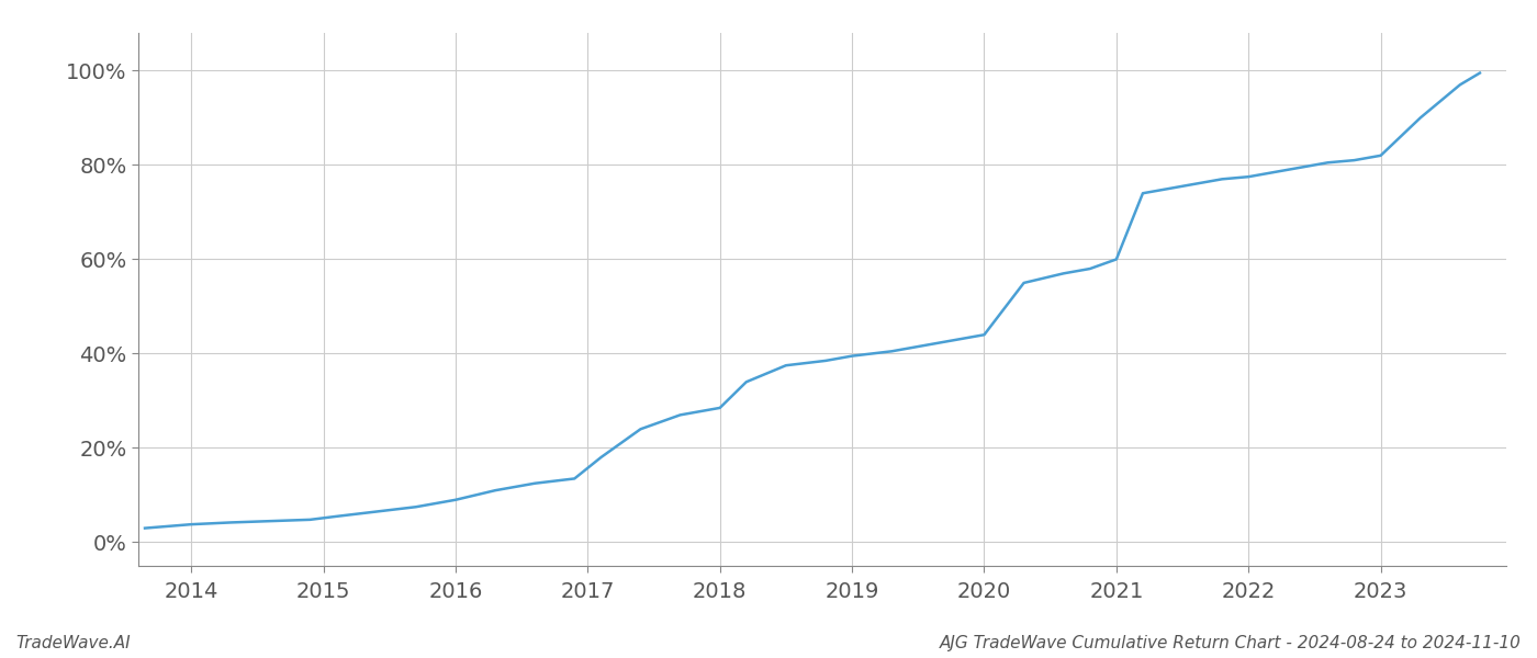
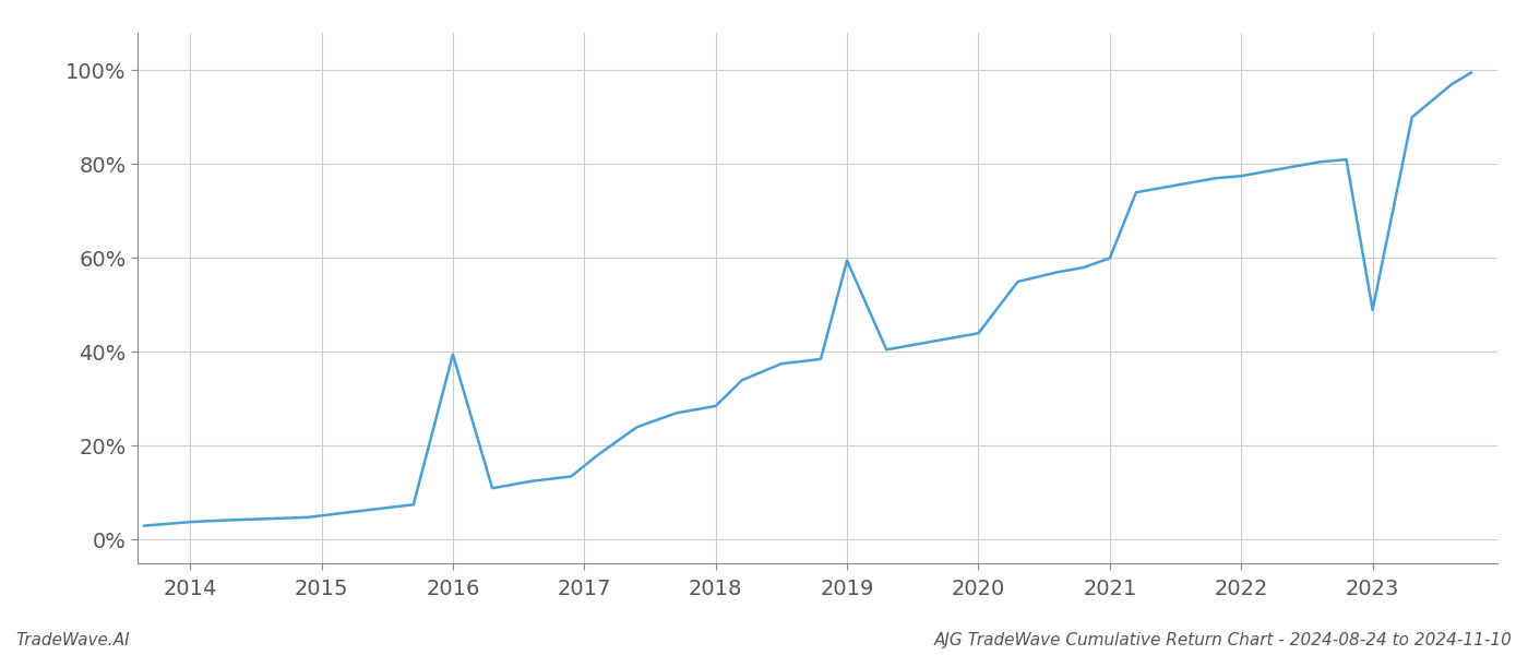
2016: 9.0% -> 39.5%
2019: 39.5% -> 59.5%
2023: 82.0% -> 49.0%
